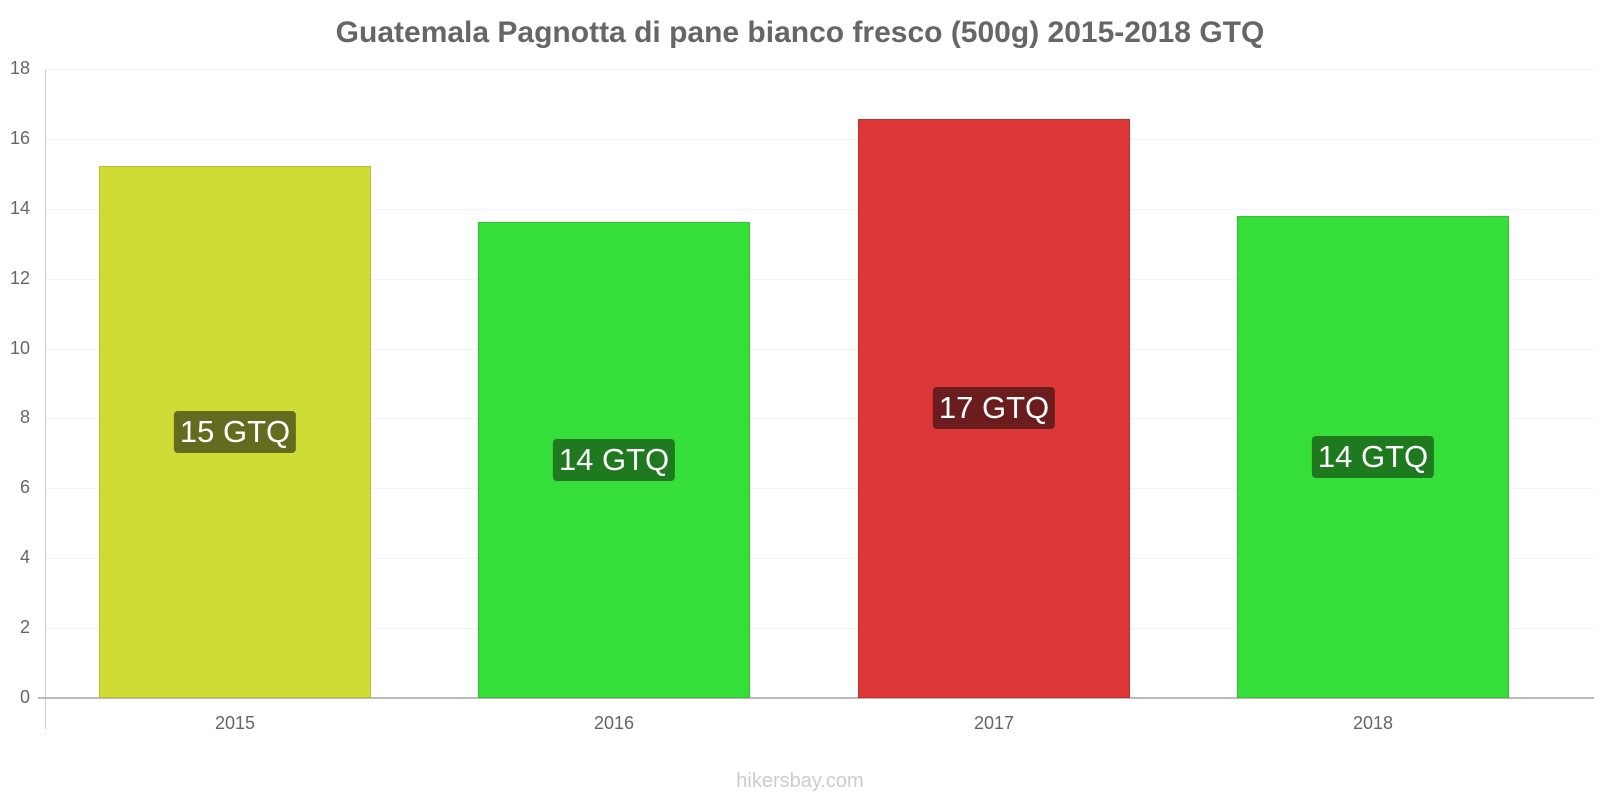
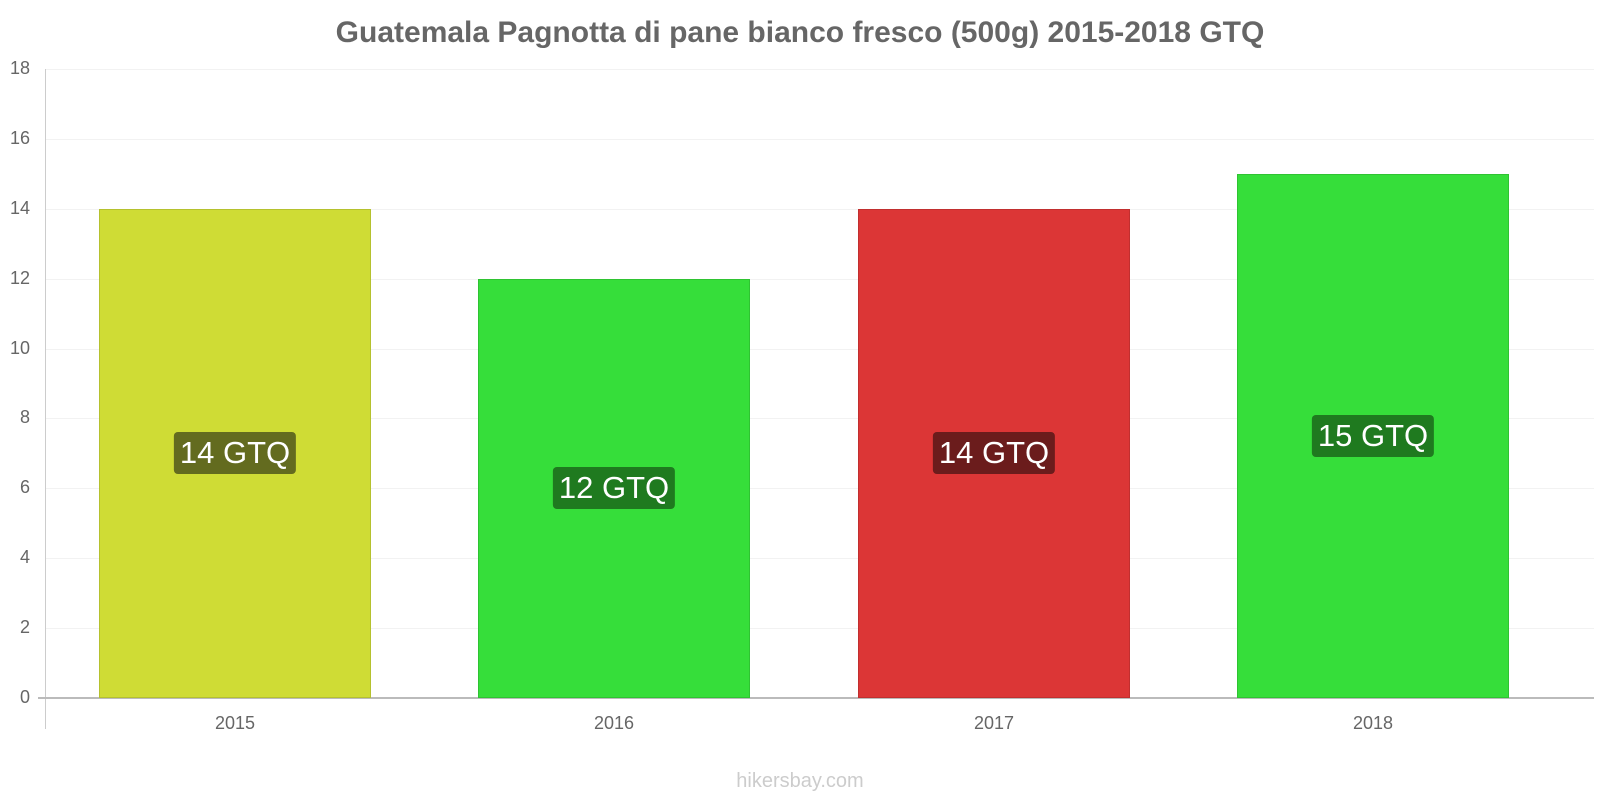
2015: 15 -> 14
2016: 14 -> 12
2017: 17 -> 14
2018: 14 -> 15
